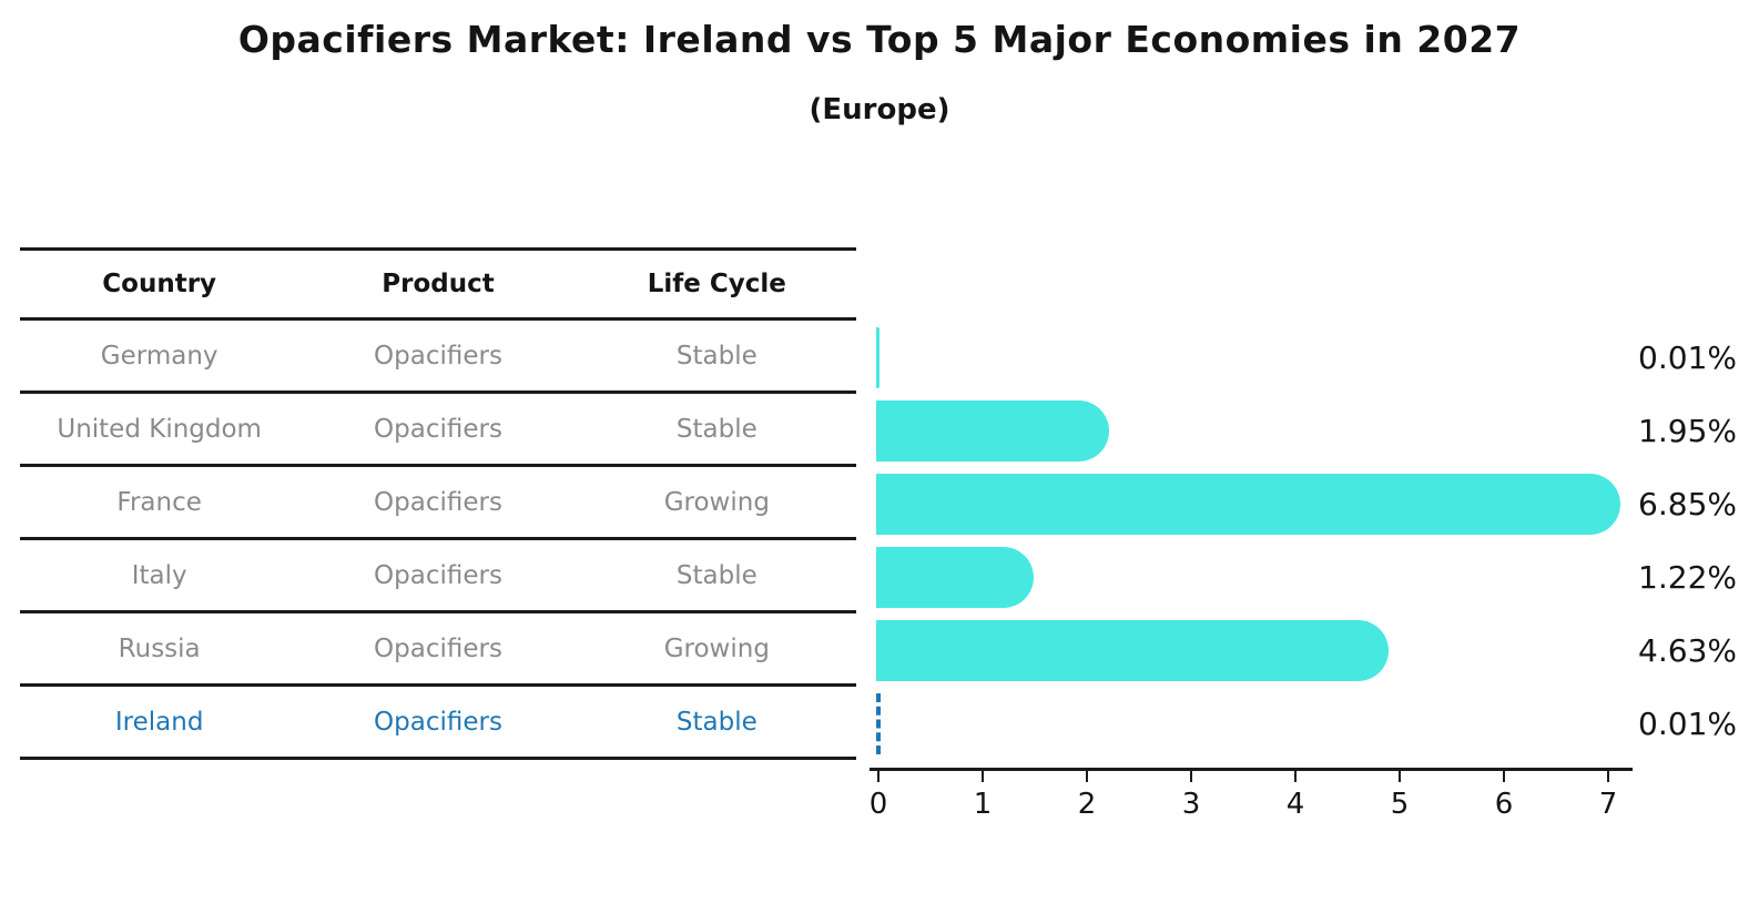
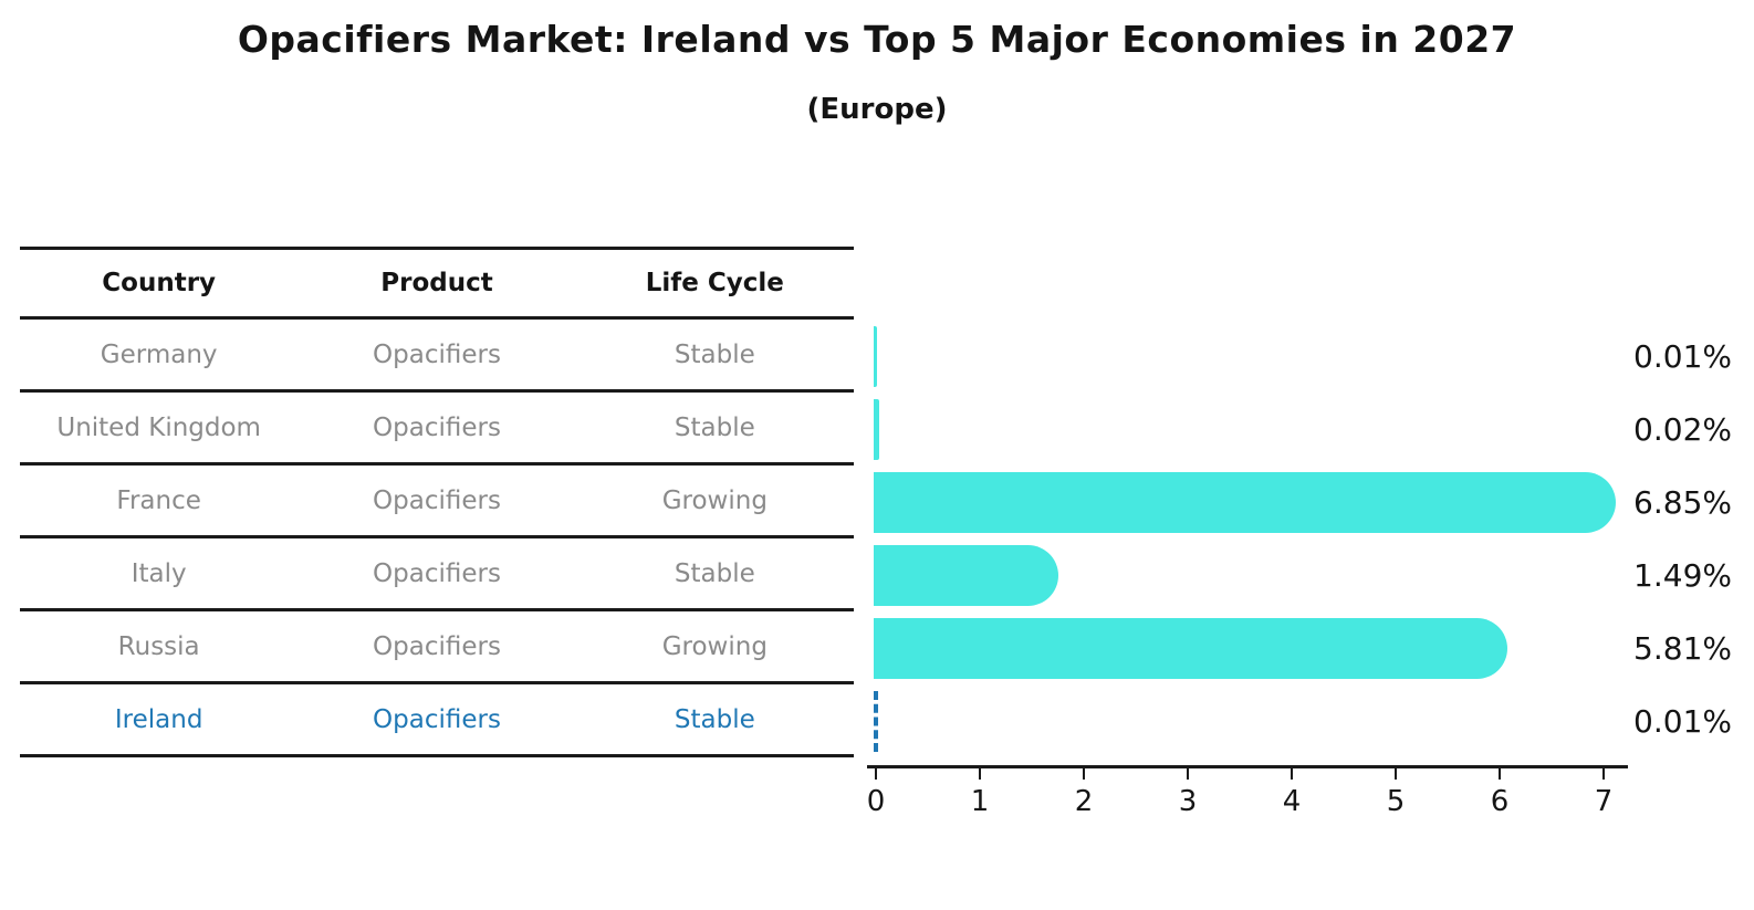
United Kingdom: 1.95% -> 0.02%
Italy: 1.22% -> 1.49%
Russia: 4.63% -> 5.81%
